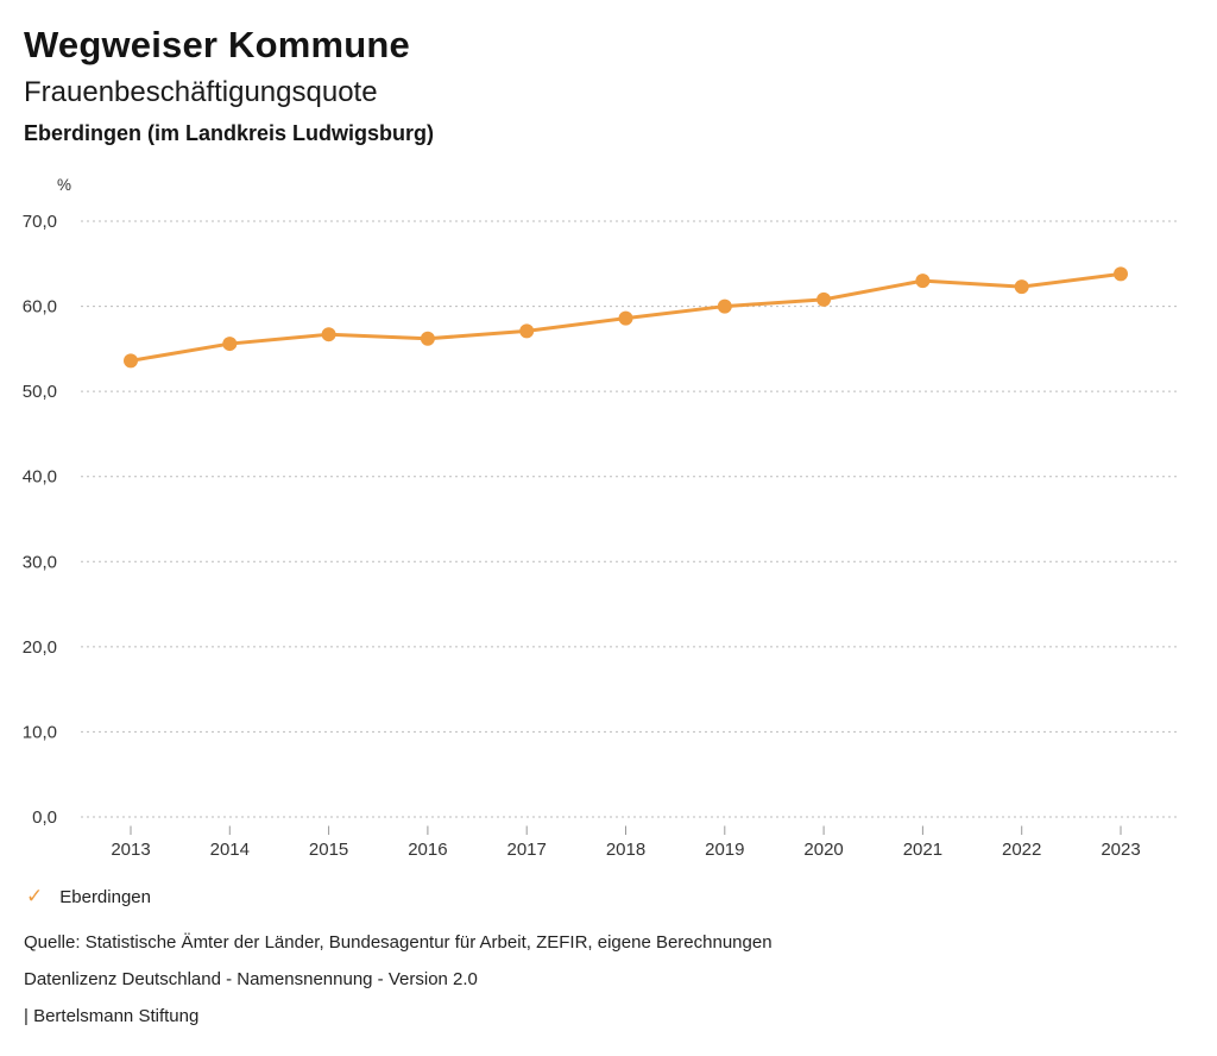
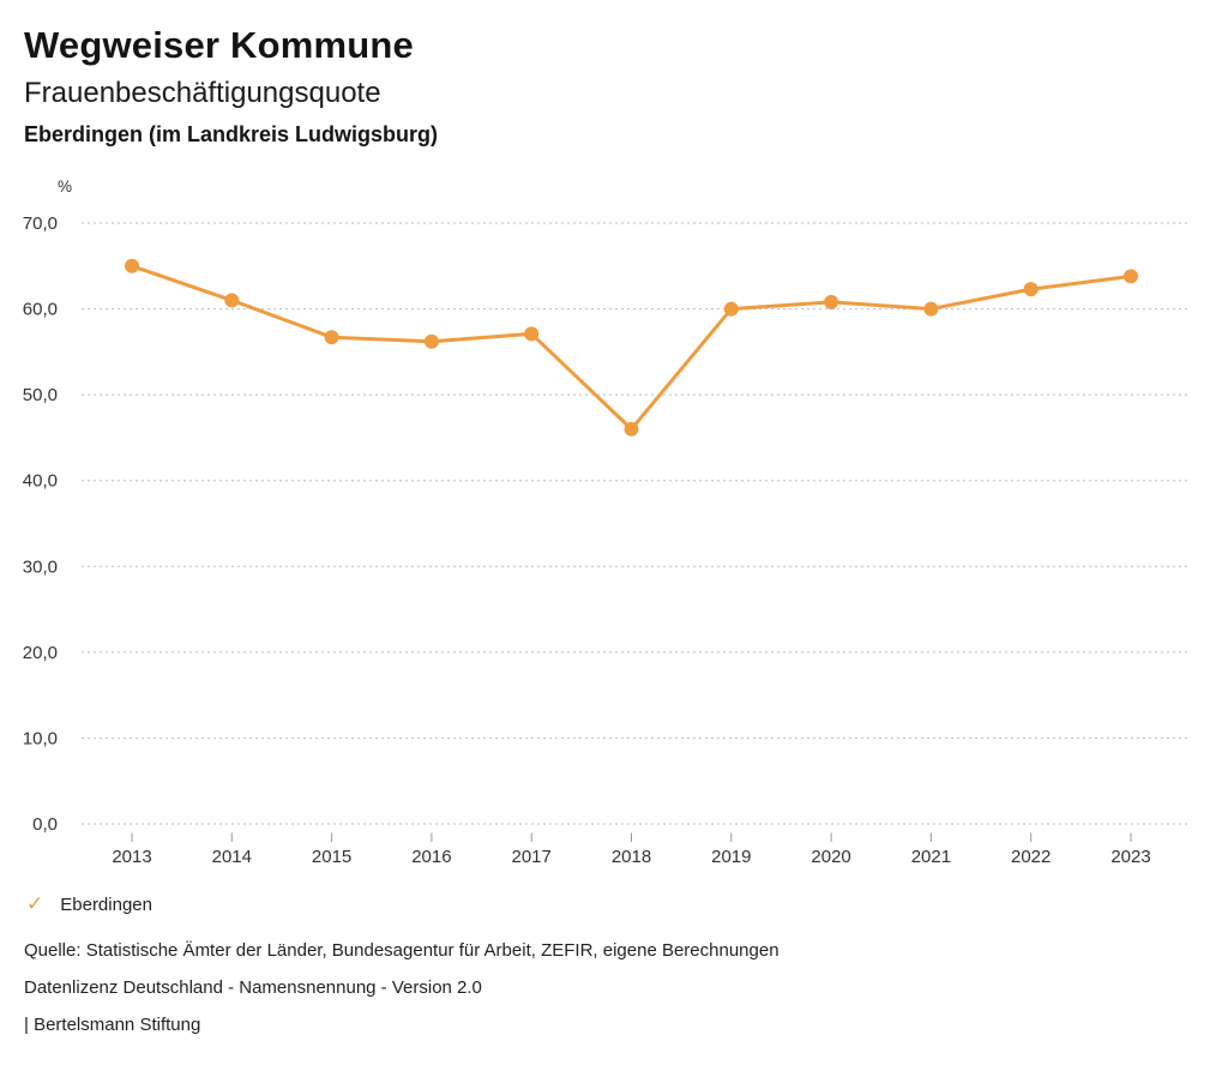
2013: 54 -> 65
2014: 56 -> 61
2018: 59 -> 46
2021: 63 -> 60
